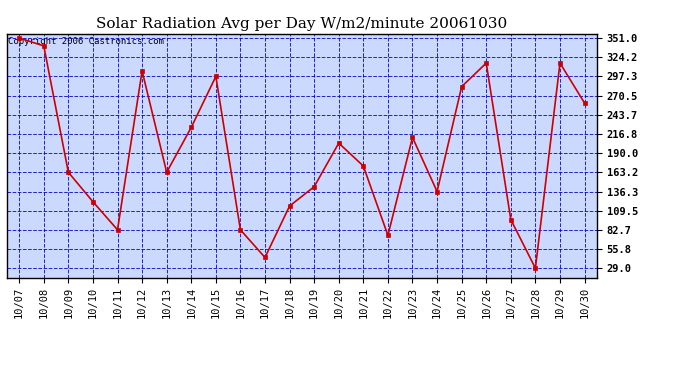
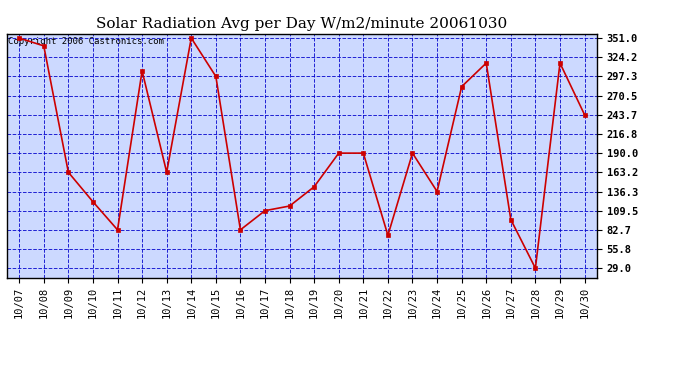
10/14: 226 -> 351
10/17: 44 -> 110
10/20: 204 -> 190
10/21: 172 -> 190
10/23: 212 -> 190
10/30: 260 -> 244
